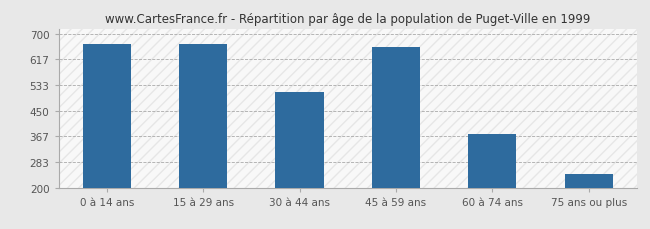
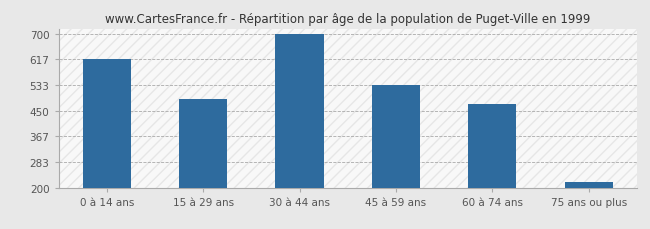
0 à 14 ans: 665 -> 617
15 à 29 ans: 665 -> 487
30 à 44 ans: 510 -> 700
45 à 59 ans: 655 -> 533
60 à 74 ans: 375 -> 470
75 ans ou plus: 245 -> 218
